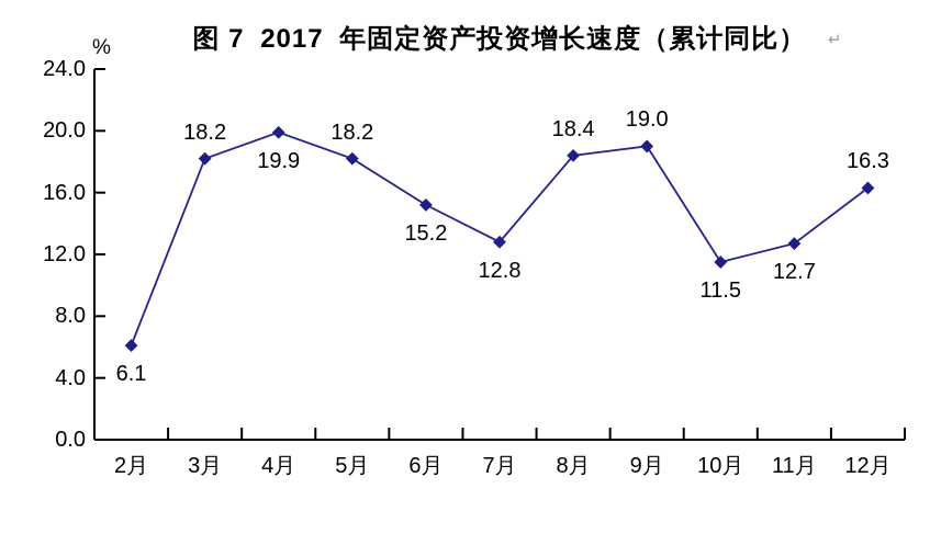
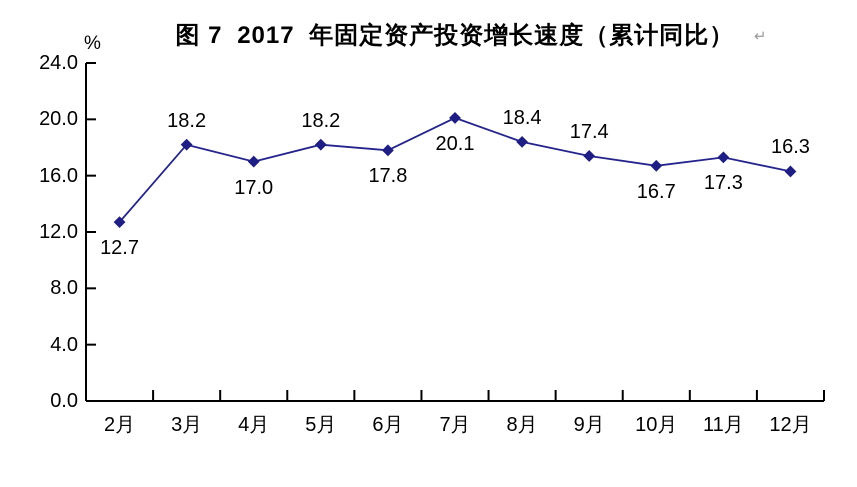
2月: 6.1 -> 12.7
4月: 19.9 -> 17.0
6月: 15.2 -> 17.8
7月: 12.8 -> 20.1
9月: 19.0 -> 17.4
10月: 11.5 -> 16.7
11月: 12.7 -> 17.3
